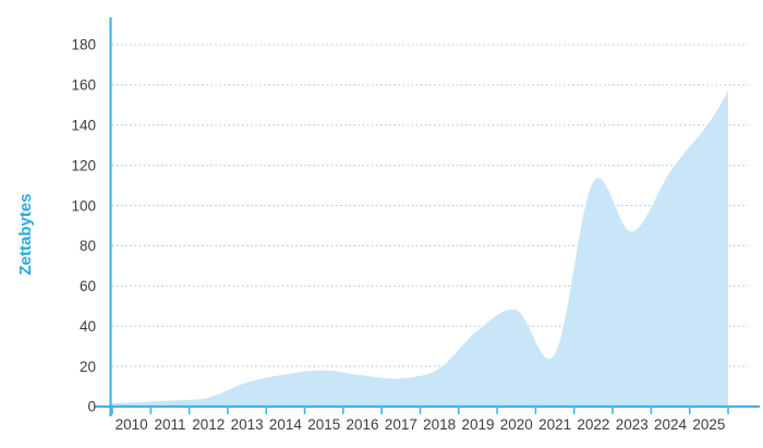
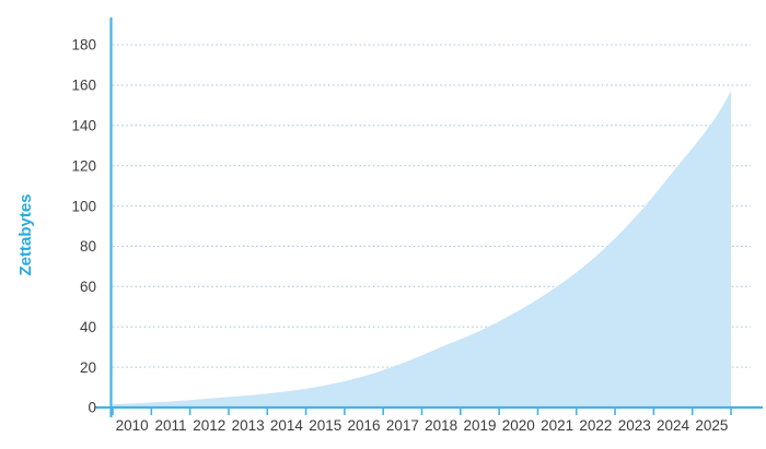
2013: 12 -> 6
2014: 16 -> 8
2015: 18 -> 11
2017: 14 -> 22
2018: 19 -> 30
2021: 26 -> 60
2022: 112 -> 75
2023: 87 -> 94
